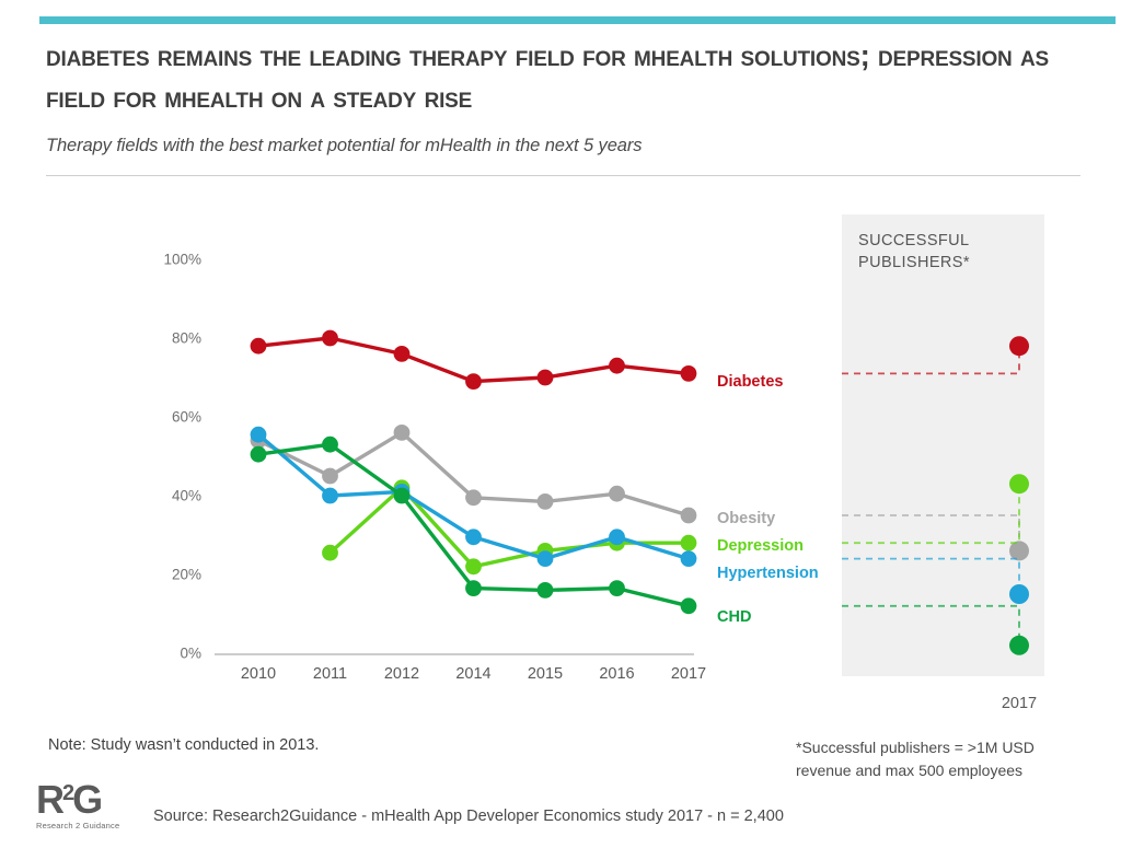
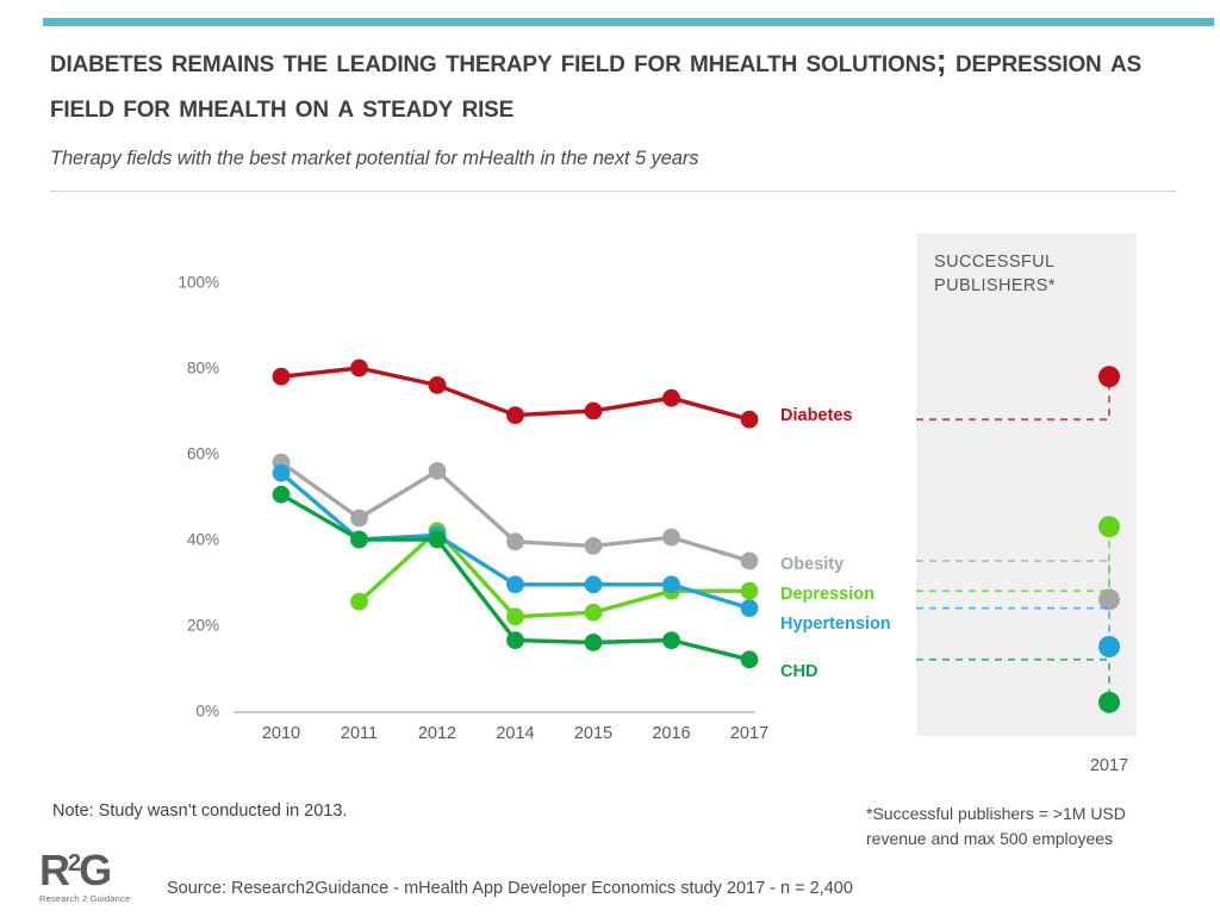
Obesity/2010: 54% -> 58%
CHD/2011: 53% -> 40%
Depression/2015: 26% -> 23%
Hypertension/2015: 24% -> 30%
Diabetes/2017: 71% -> 68%
